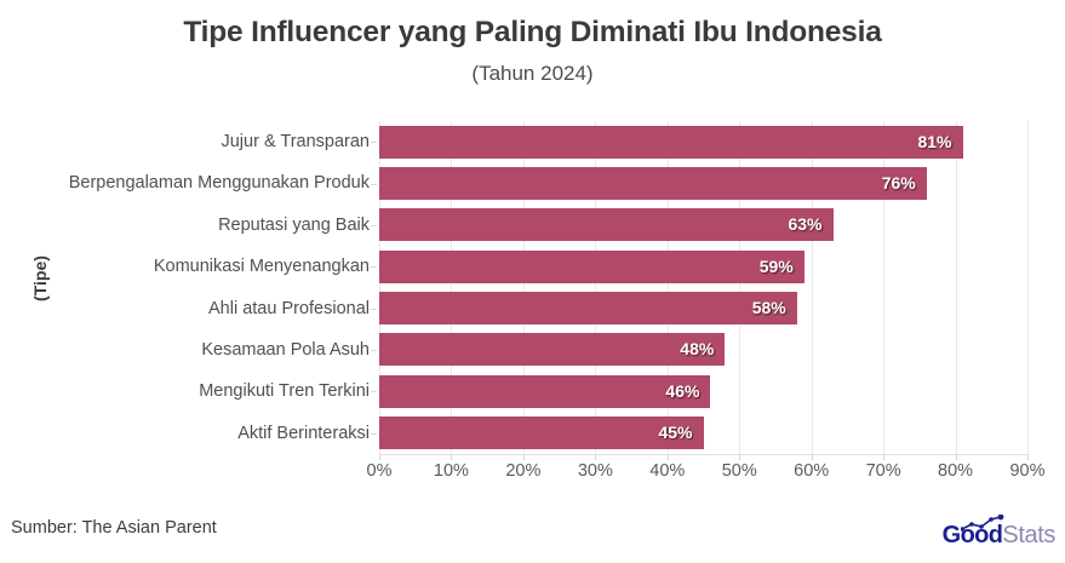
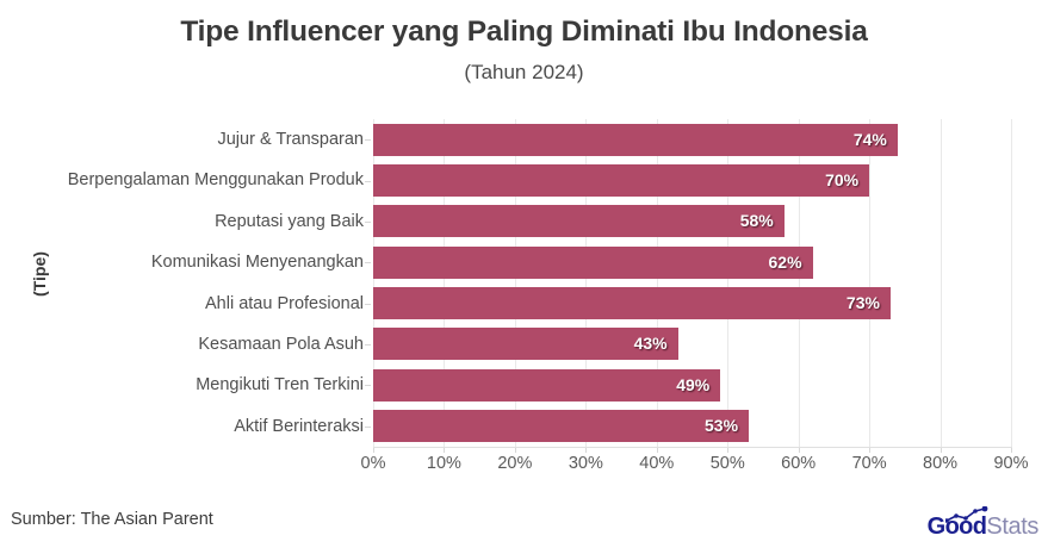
Jujur & Transparan: 81% -> 74%
Berpengalaman Menggunakan Produk: 76% -> 70%
Reputasi yang Baik: 63% -> 58%
Komunikasi Menyenangkan: 59% -> 62%
Ahli atau Profesional: 58% -> 73%
Kesamaan Pola Asuh: 48% -> 43%
Mengikuti Tren Terkini: 46% -> 49%
Aktif Berinteraksi: 45% -> 53%
